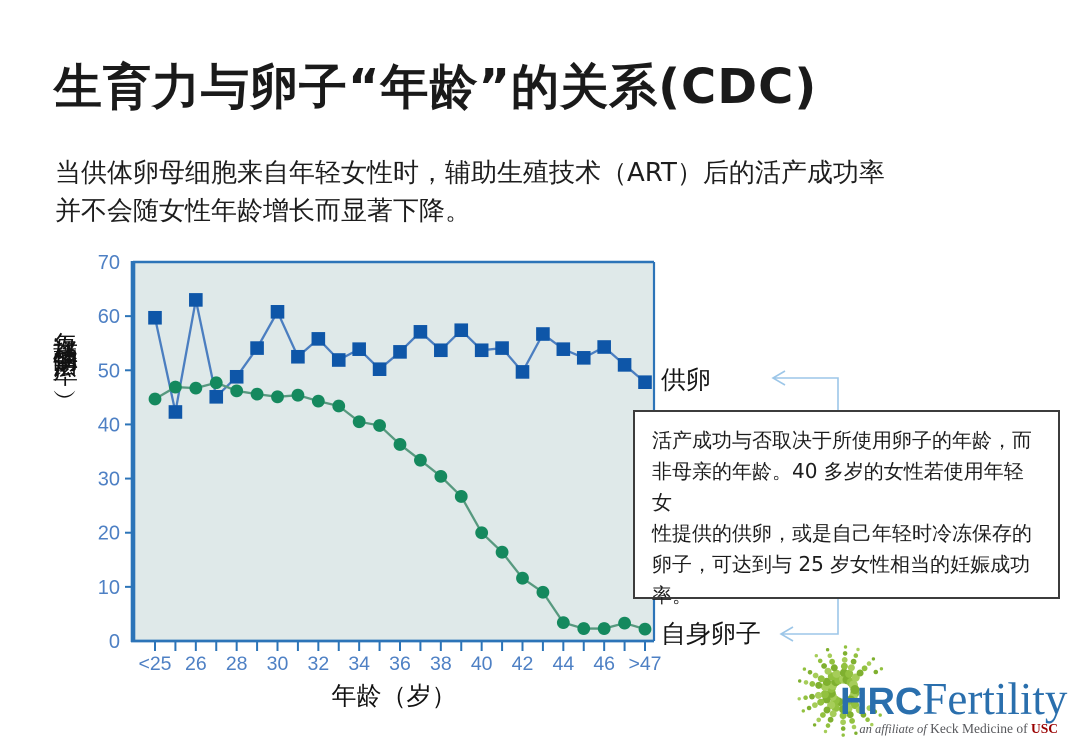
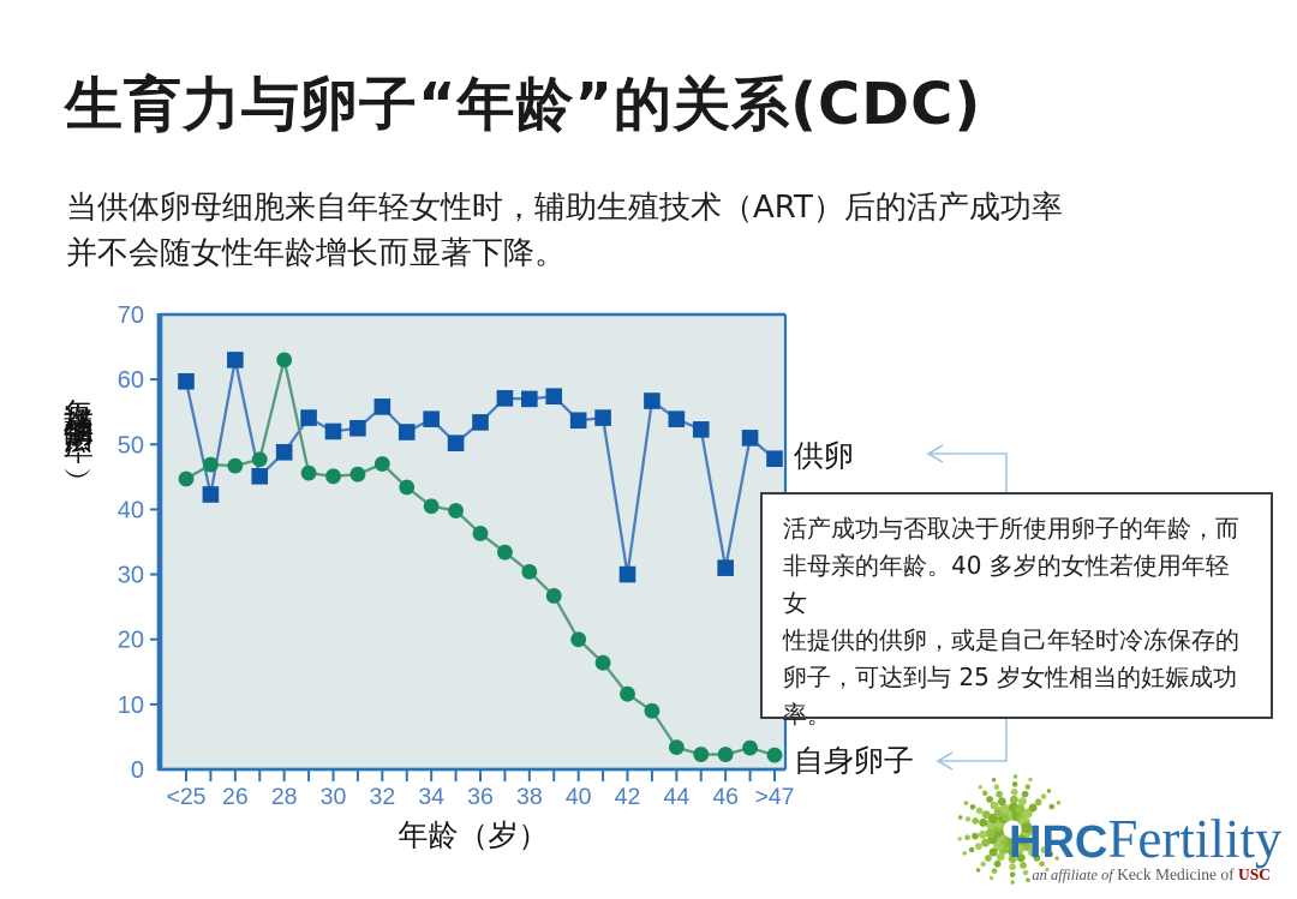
自身卵子/28: 46 -> 63
供卵/30: 61 -> 52
自身卵子/32: 44 -> 47
供卵/38: 54 -> 57
供卵/42: 50 -> 30
供卵/46: 54 -> 31
